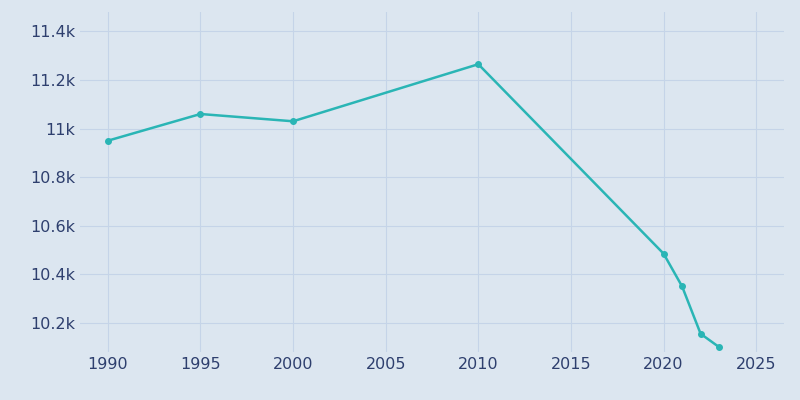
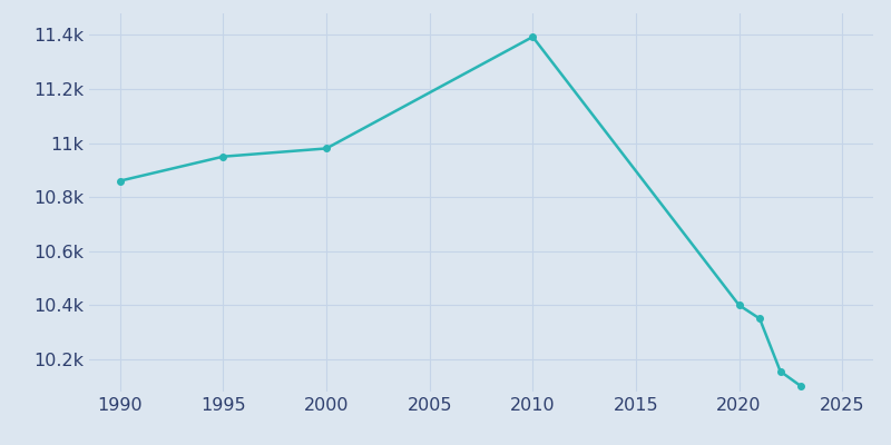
1990: 10.950k -> 10.860k
1995: 11.060k -> 10.950k
2000: 11.030k -> 10.980k
2010: 11.265k -> 11.393k
2020: 10.485k -> 10.400k
